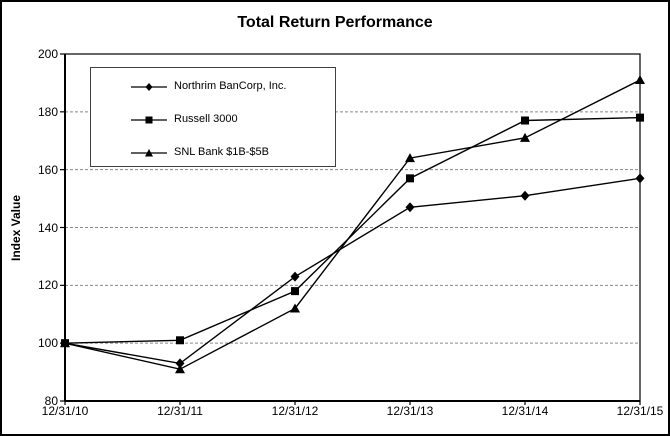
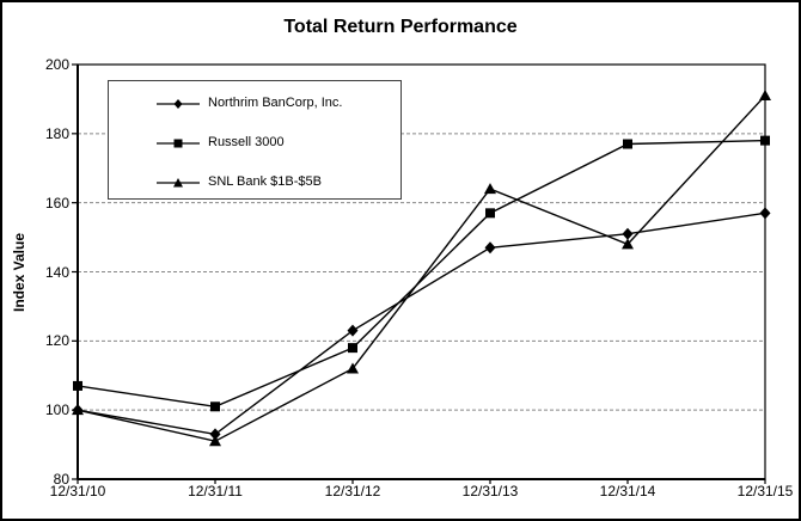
Russell 3000/12/31/10: 100 -> 107
SNL Bank $1B-$5B/12/31/14: 171 -> 148
